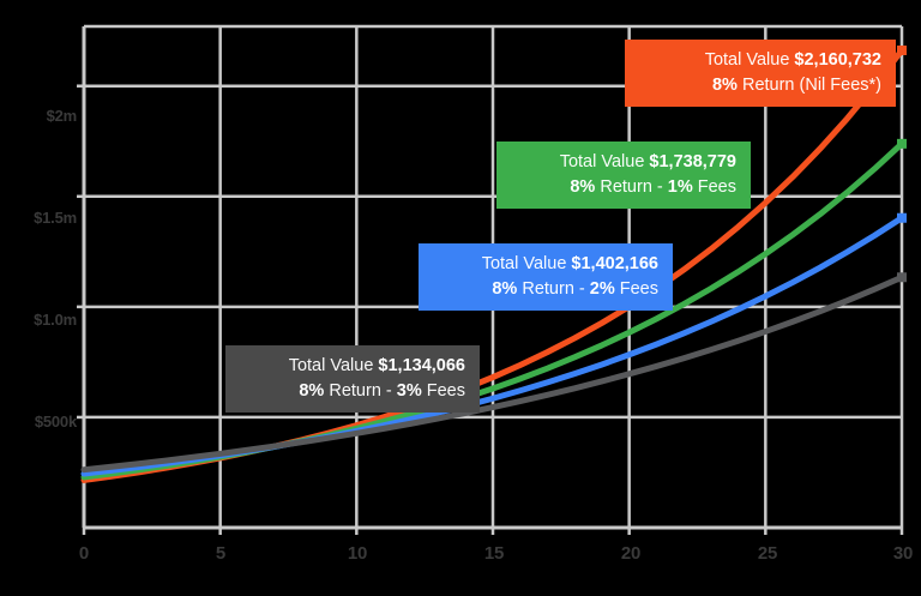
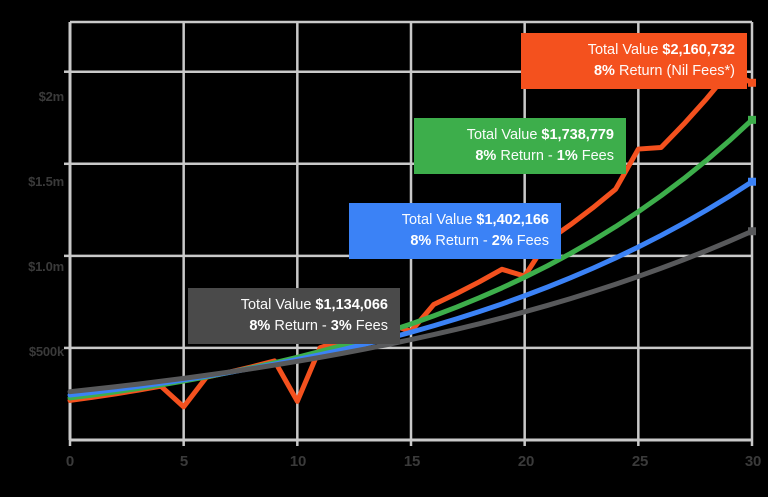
8% Return (Nil Fees*)/5: $0.32m -> $0.18m
8% Return (Nil Fees*)/10: $0.46m -> $0.21m
8% Return (Nil Fees*)/15: $0.68m -> $0.59m
8% Return (Nil Fees*)/20: $1.00m -> $0.89m
8% Return (Nil Fees*)/25: $1.47m -> $1.58m
8% Return (Nil Fees*)/30: $2.16m -> $1.94m
